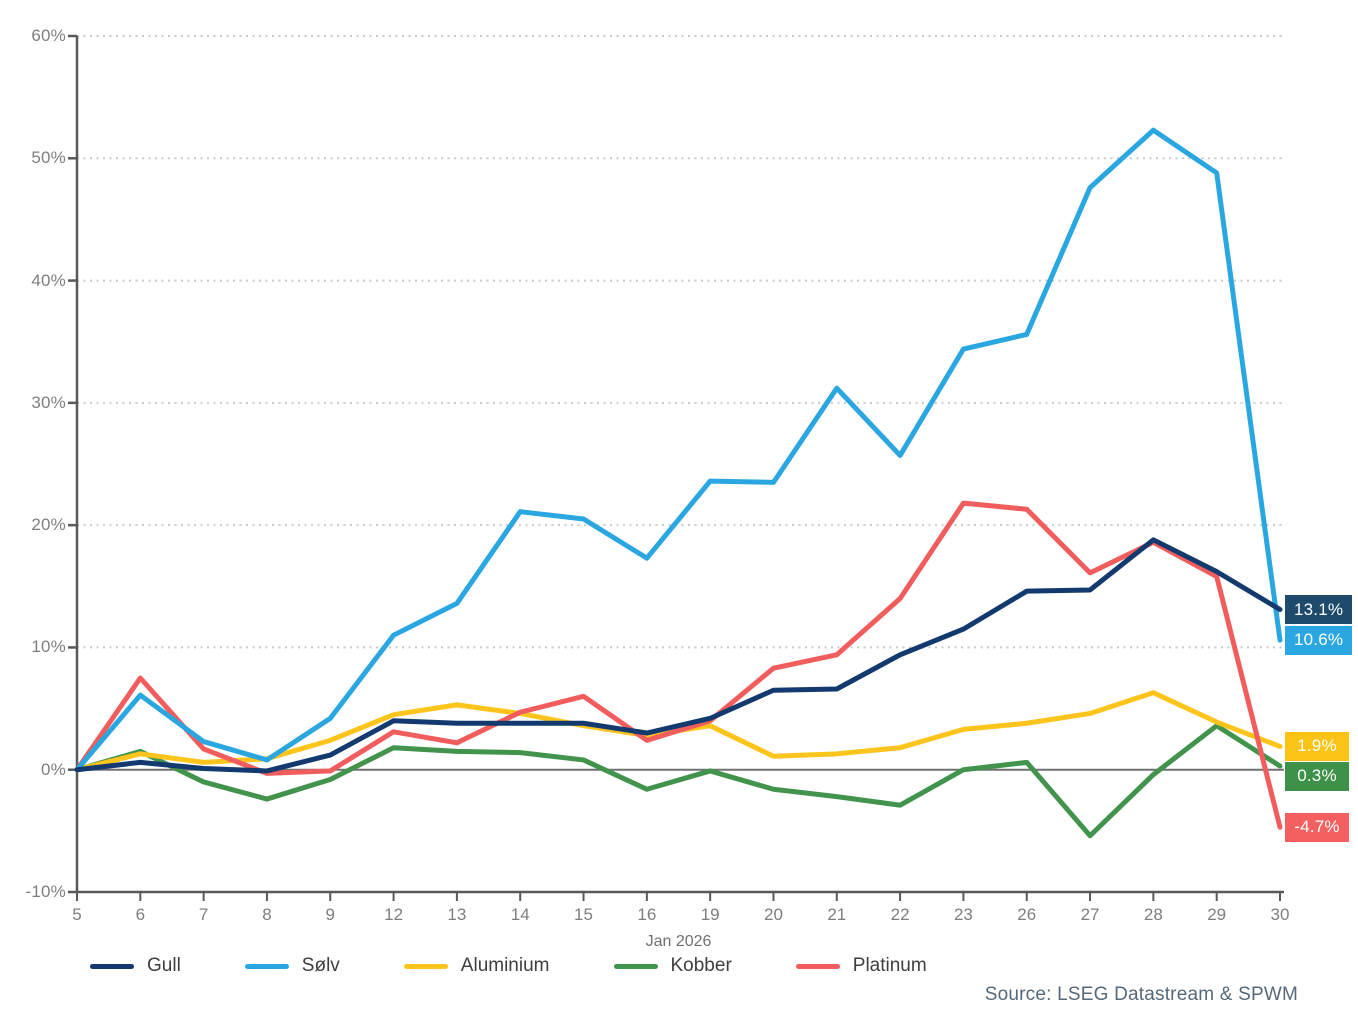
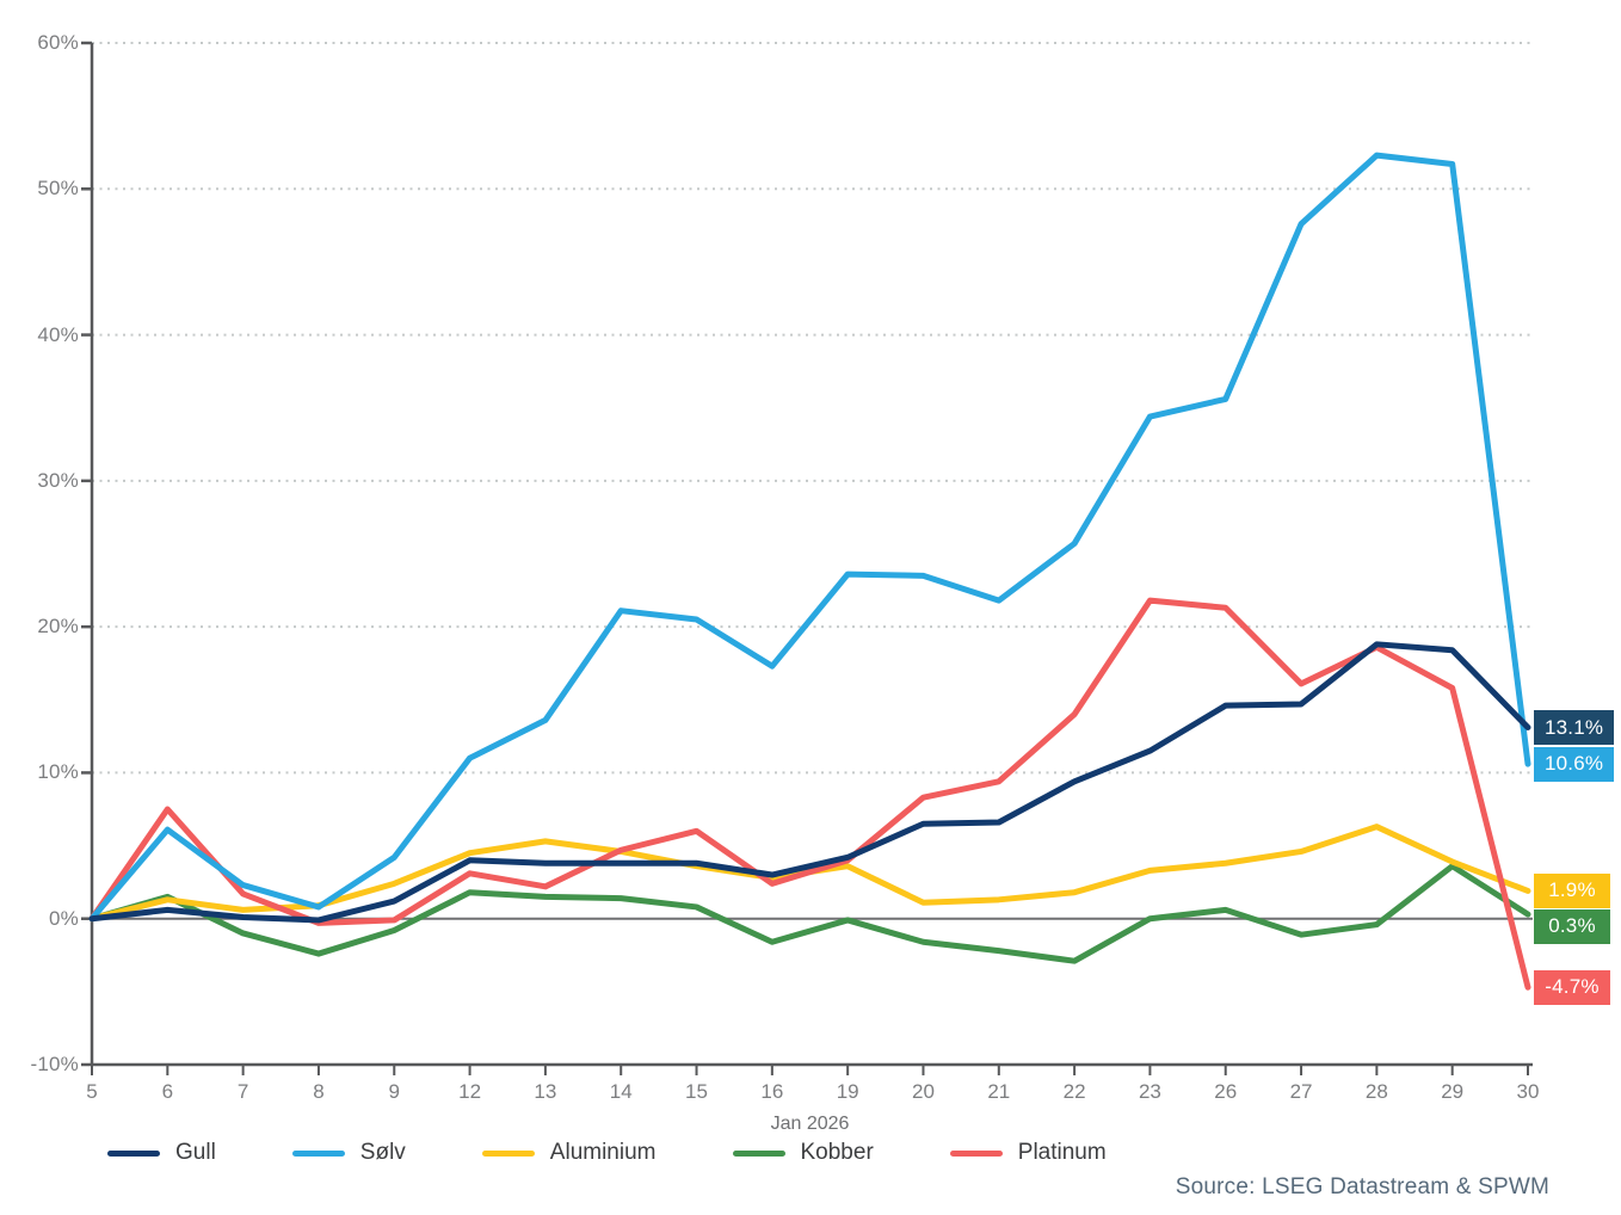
Sølv/21: 31.2% -> 21.8%
Kobber/27: -5.4% -> -1.1%
Gull/29: 16.2% -> 18.4%
Sølv/29: 48.8% -> 51.7%
